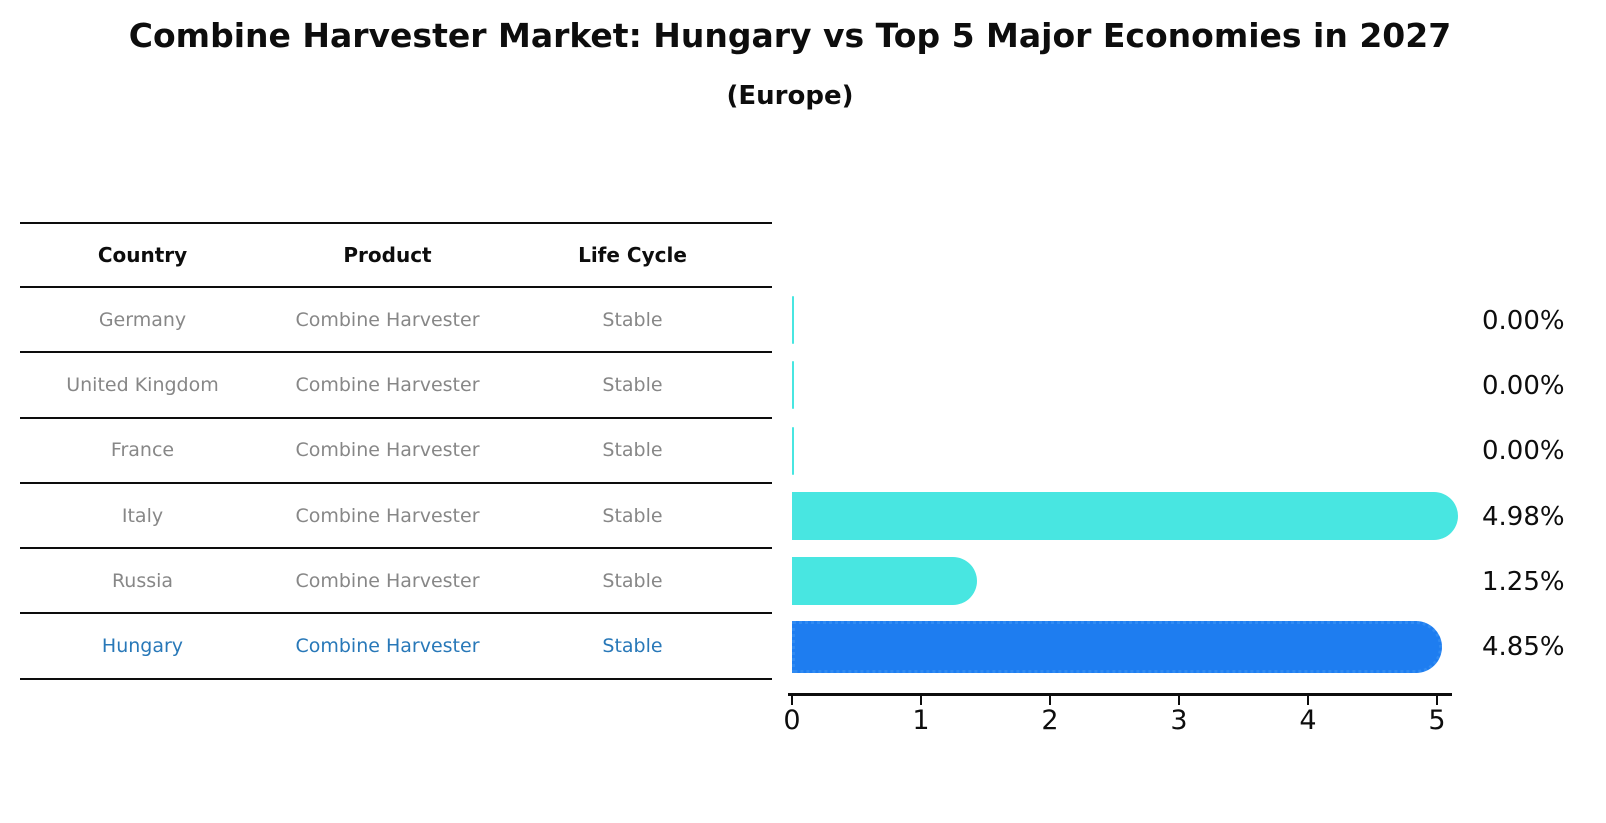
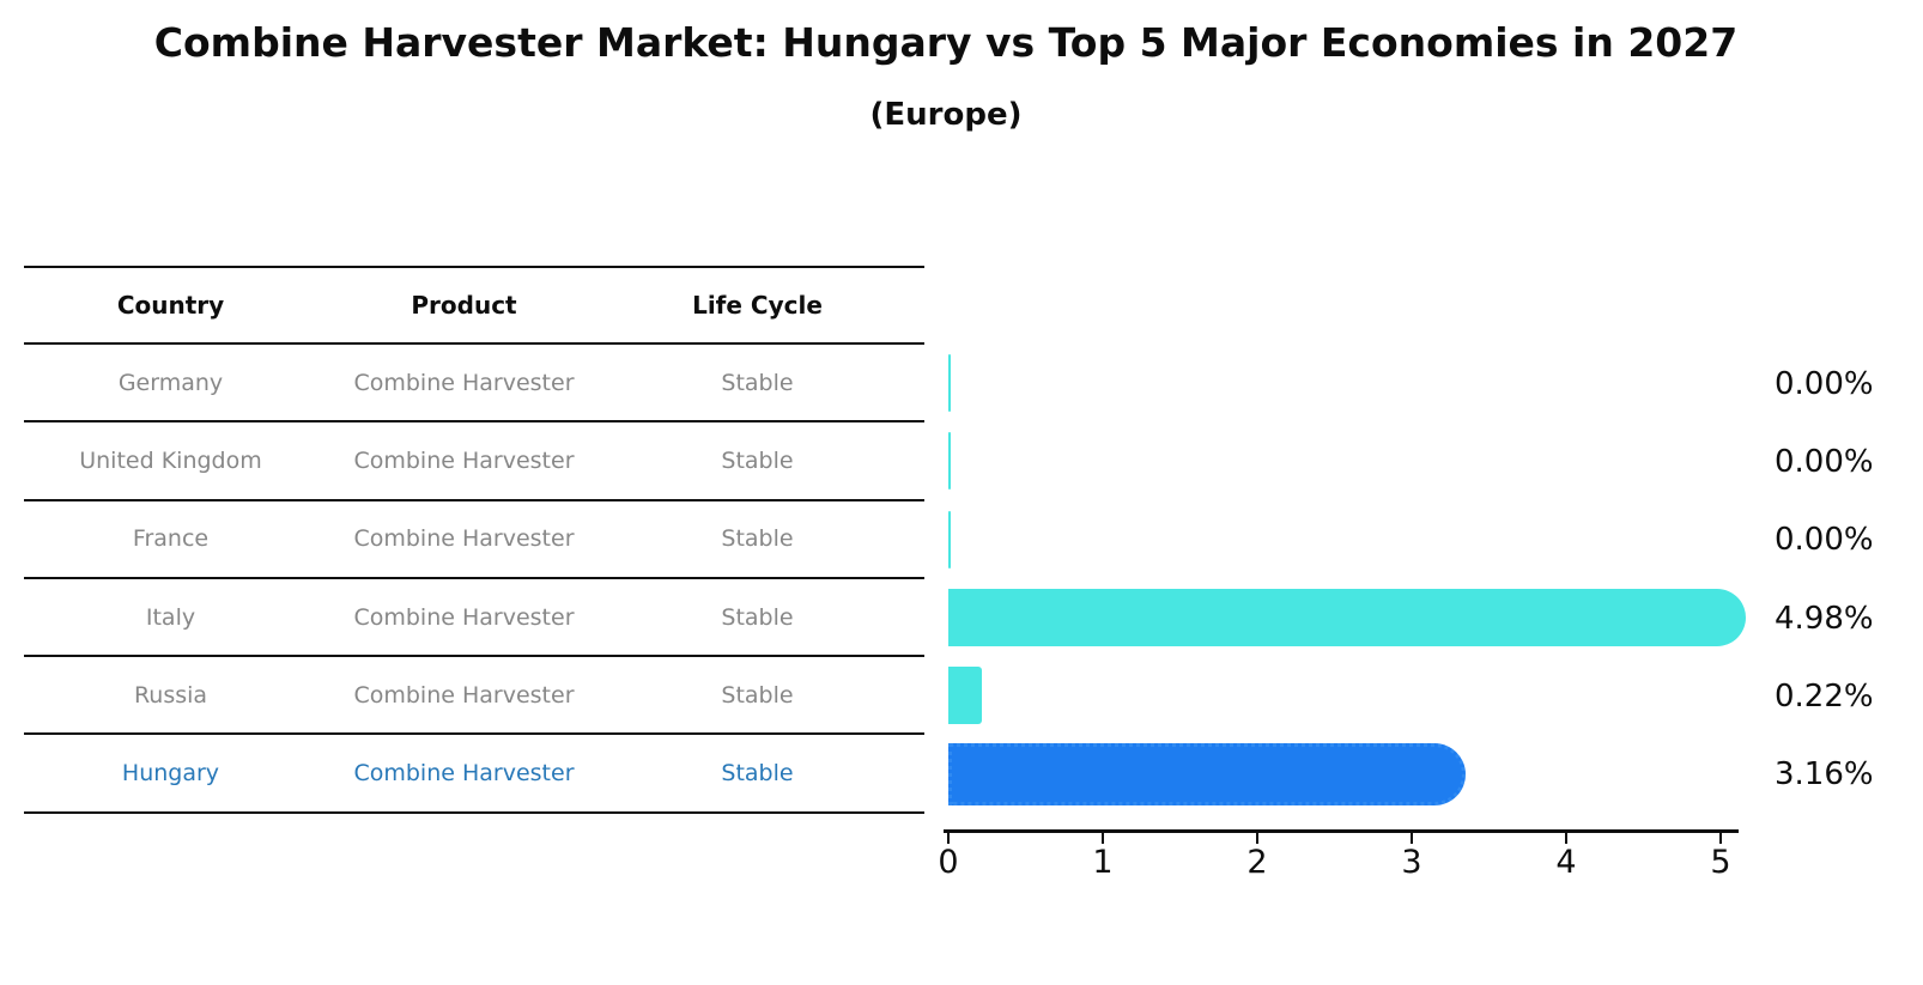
Russia: 1.25% -> 0.22%
Hungary: 4.85% -> 3.16%
